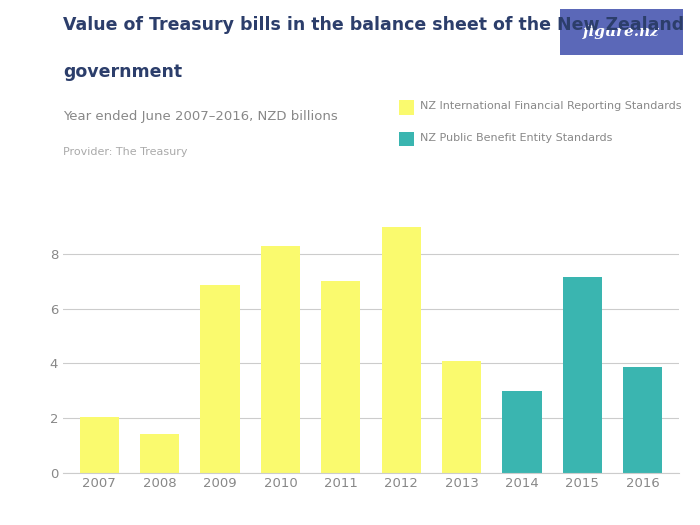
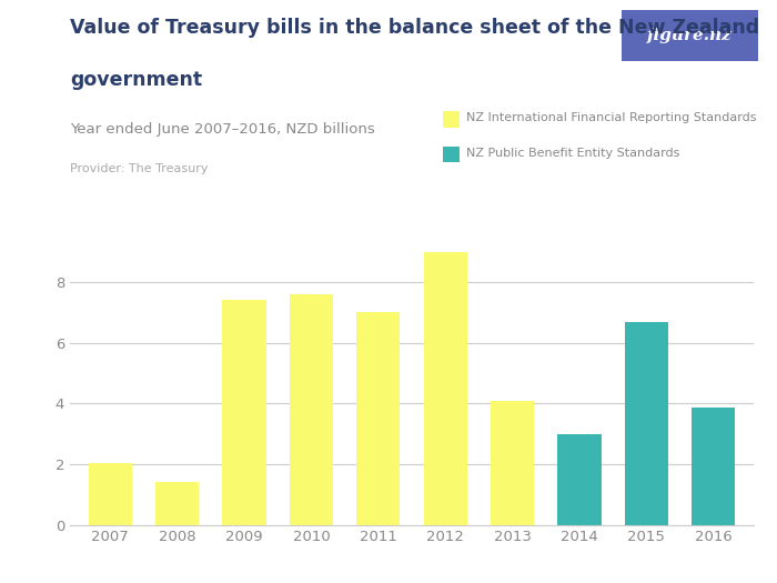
2009: 6.85 -> 7.40
2010: 8.30 -> 7.60
2015: 7.15 -> 6.70
